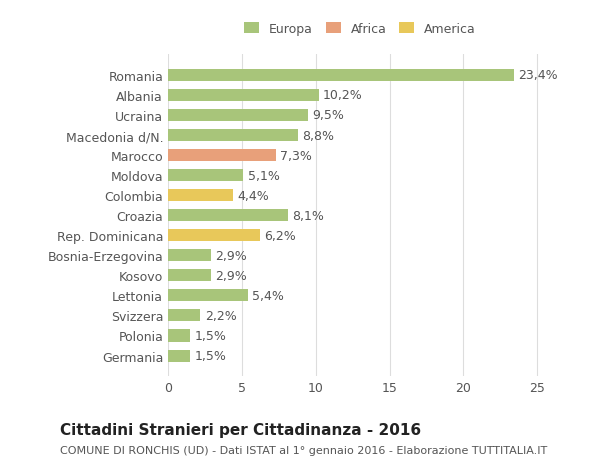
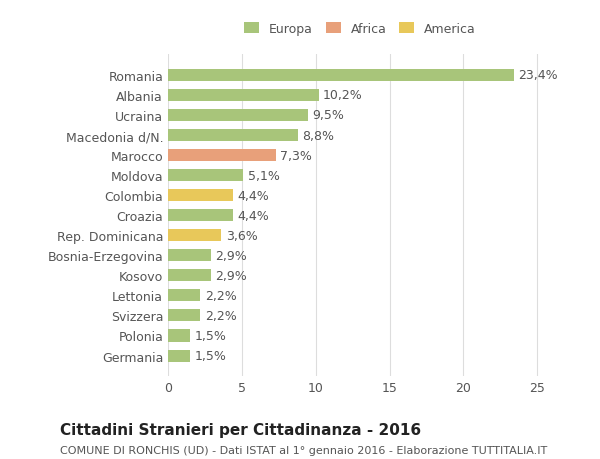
Croazia: 8,1% -> 4,4%
Rep. Dominicana: 6,2% -> 3,6%
Lettonia: 5,4% -> 2,2%
